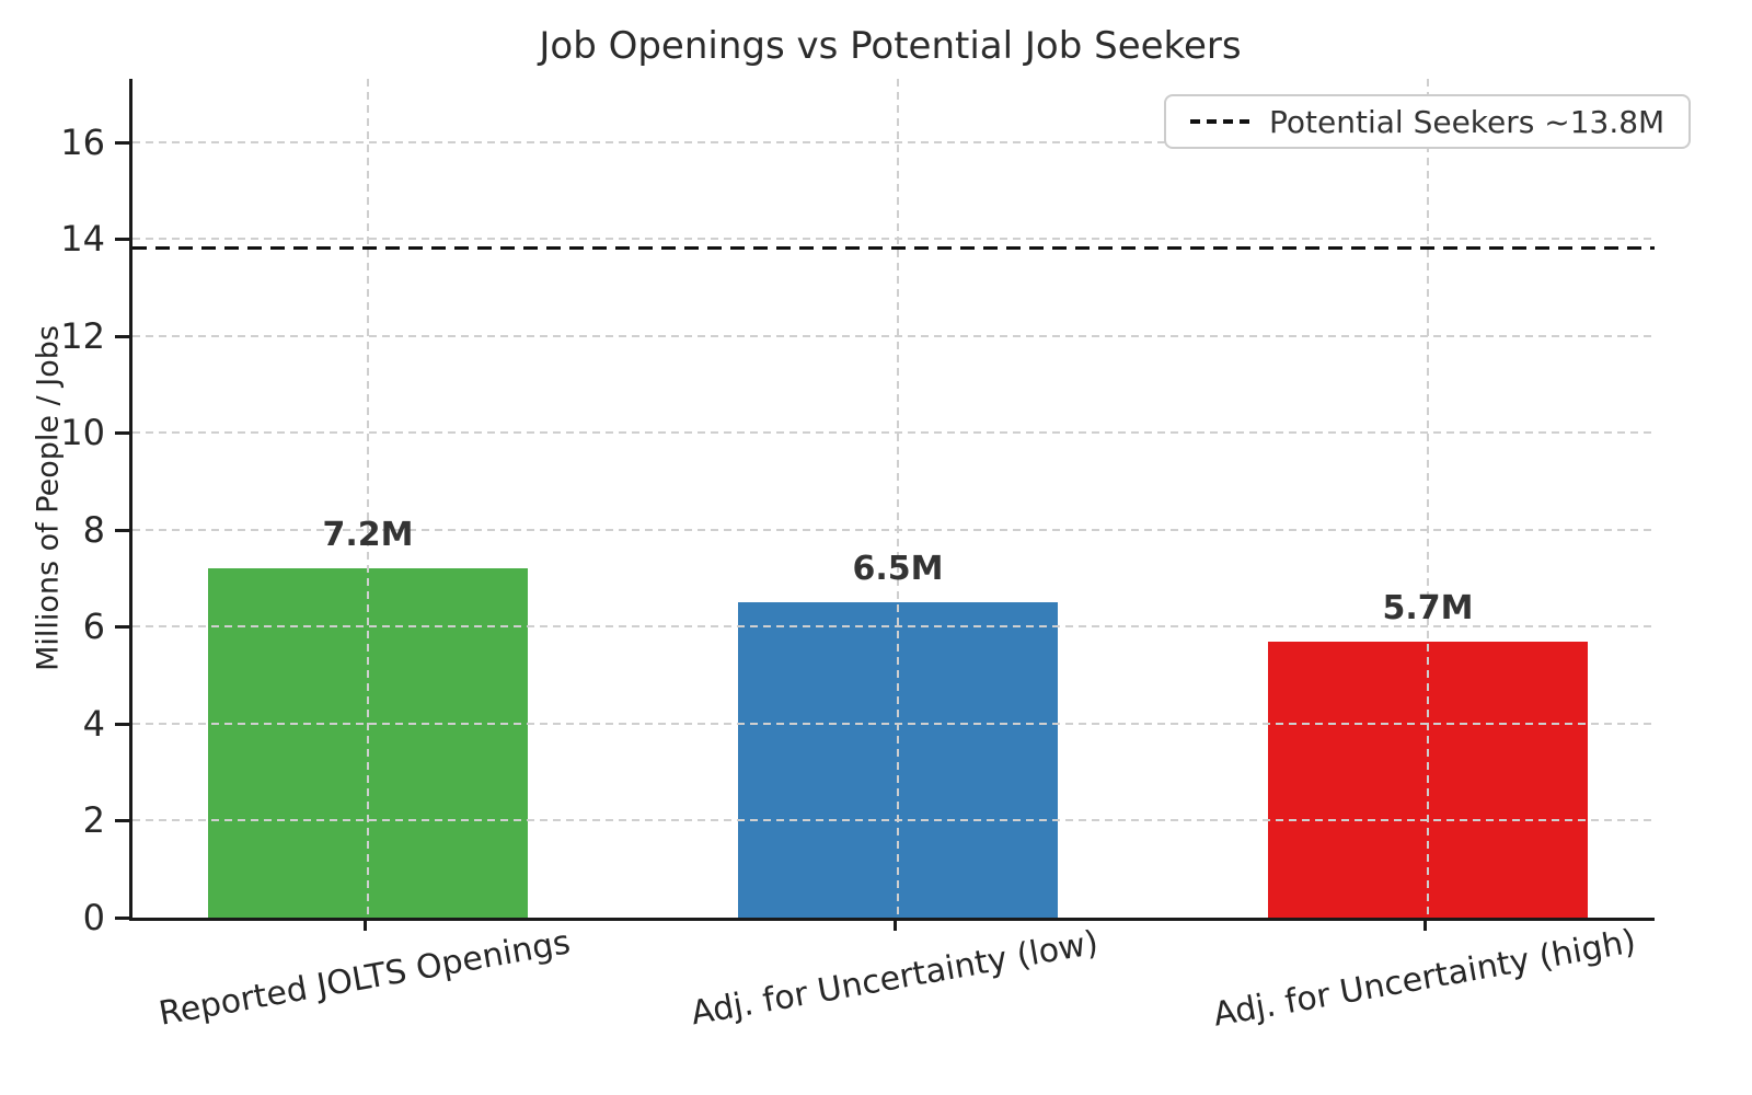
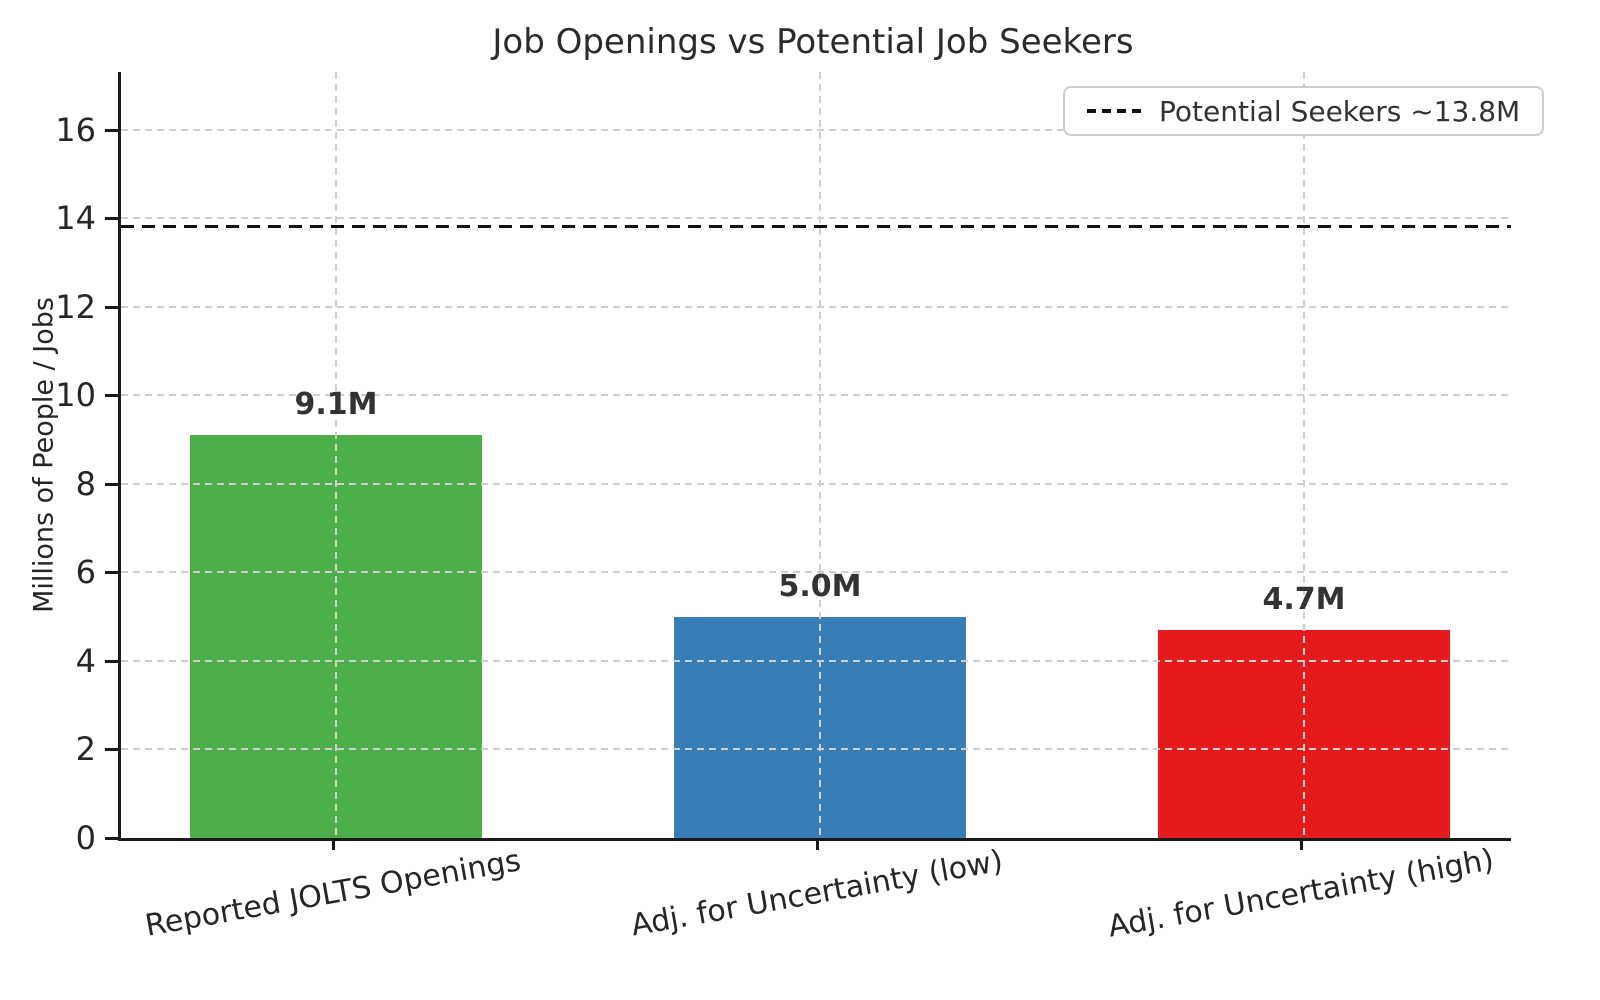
Reported JOLTS Openings: 7.2M -> 9.1M
Adj. for Uncertainty (low): 6.5M -> 5.0M
Adj. for Uncertainty (high): 5.7M -> 4.7M
